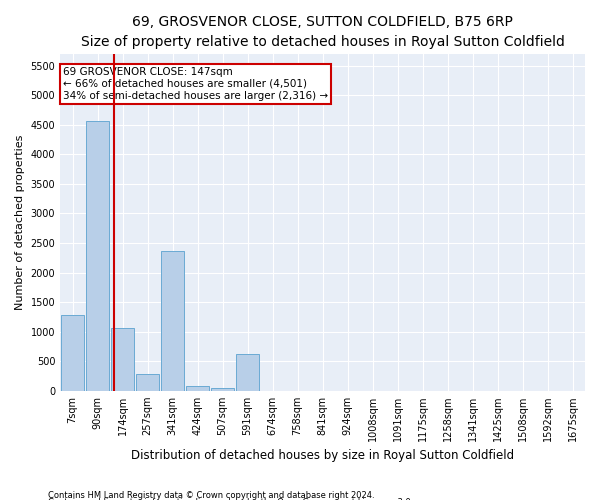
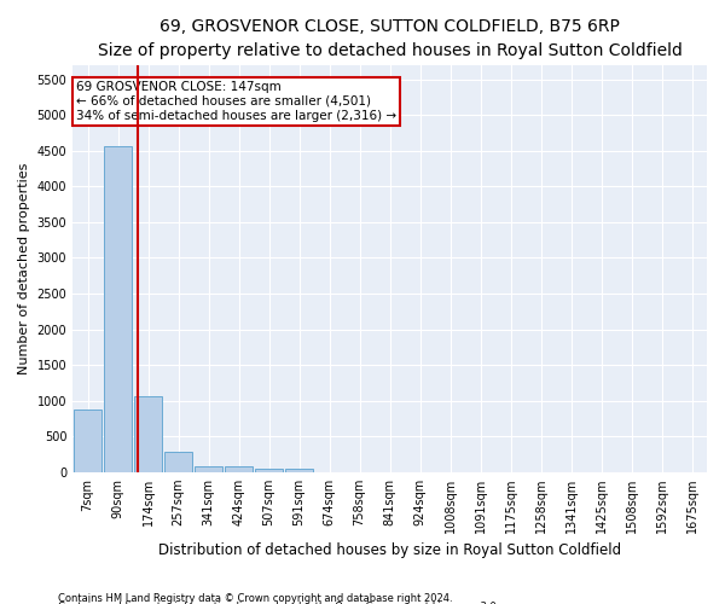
7sqm: 1280 -> 880
341sqm: 2360 -> 80
591sqm: 620 -> 40
